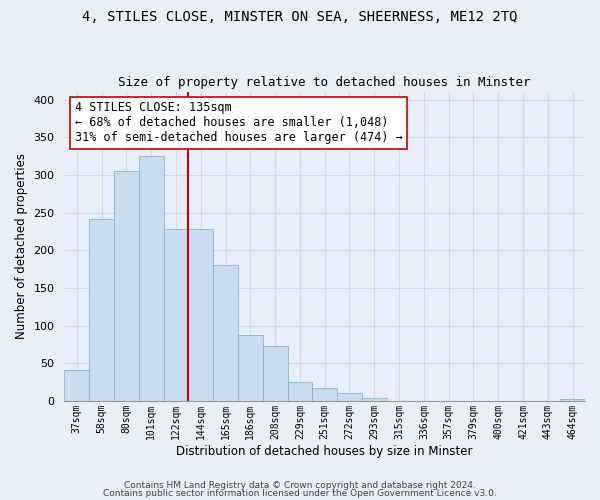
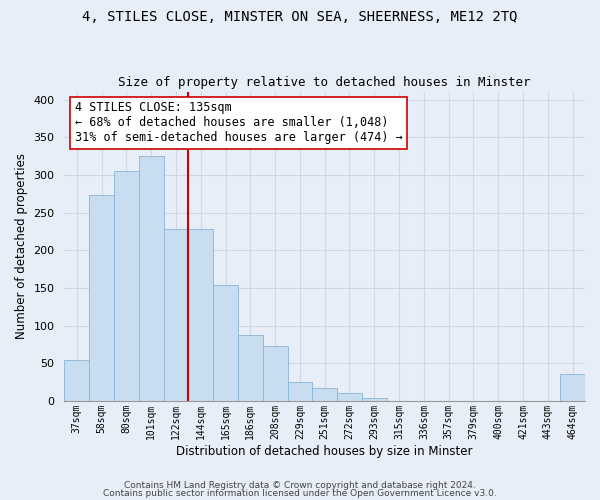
37sqm: 41 -> 54
58sqm: 242 -> 274
165sqm: 181 -> 154
464sqm: 2 -> 36
